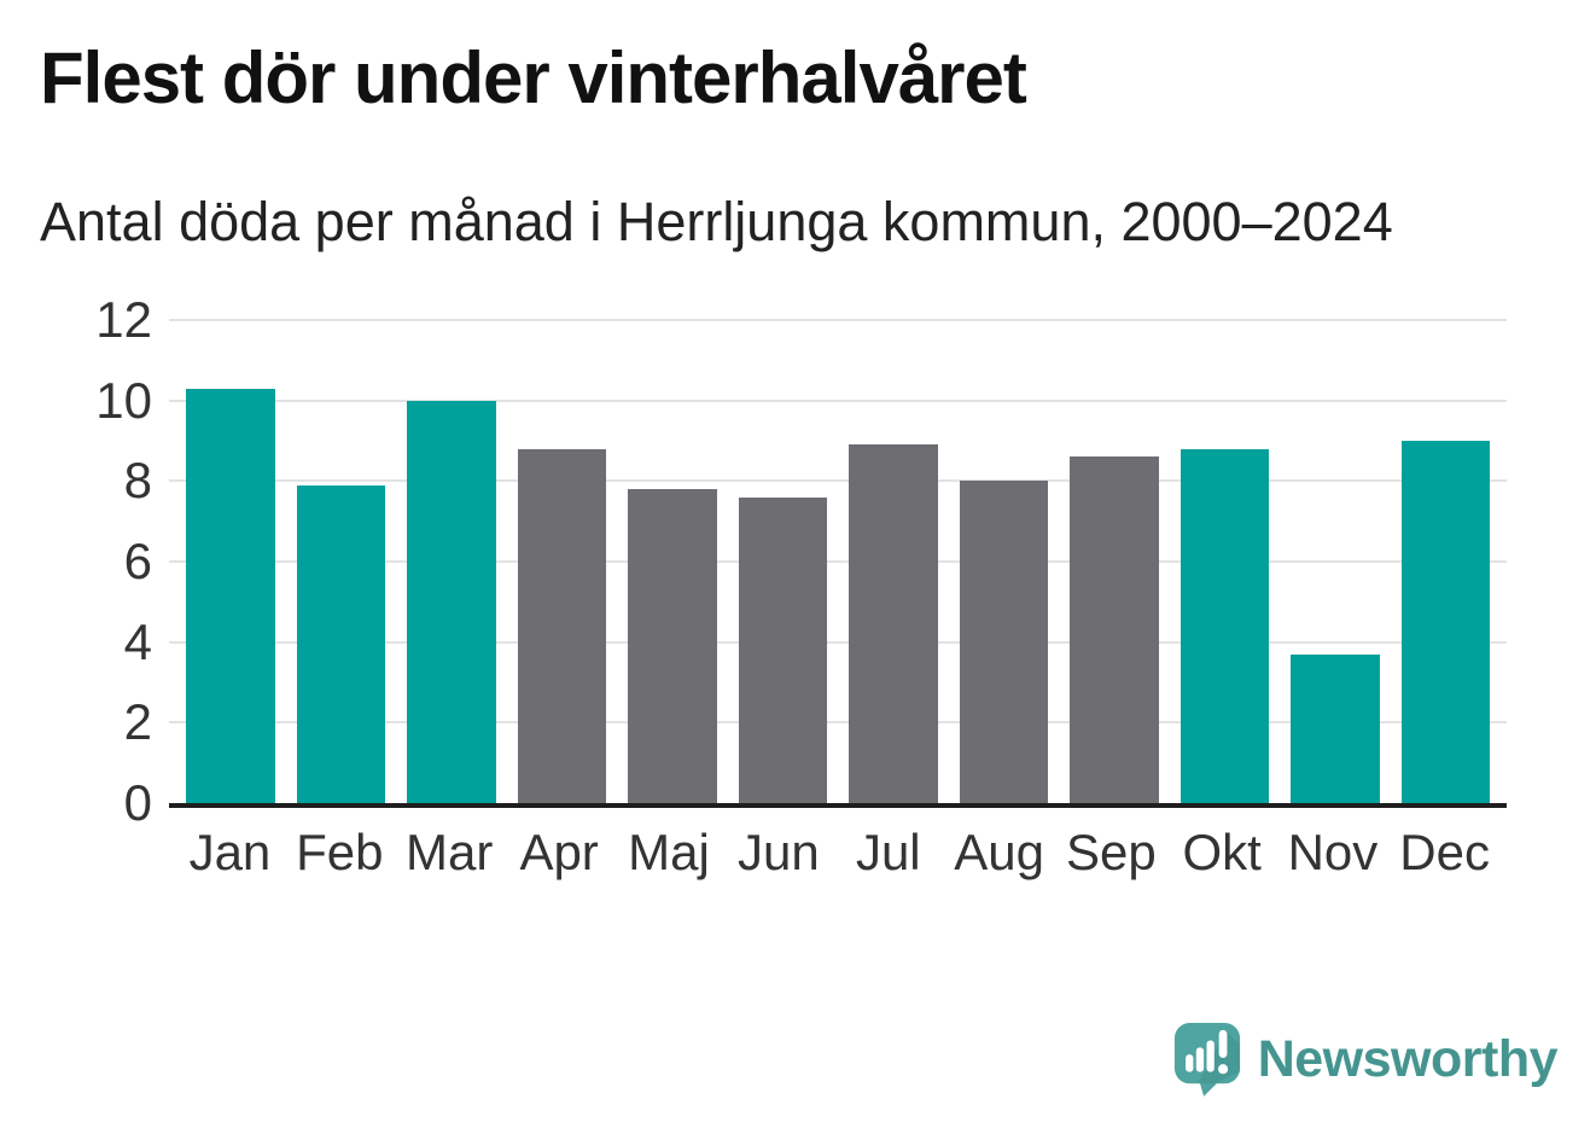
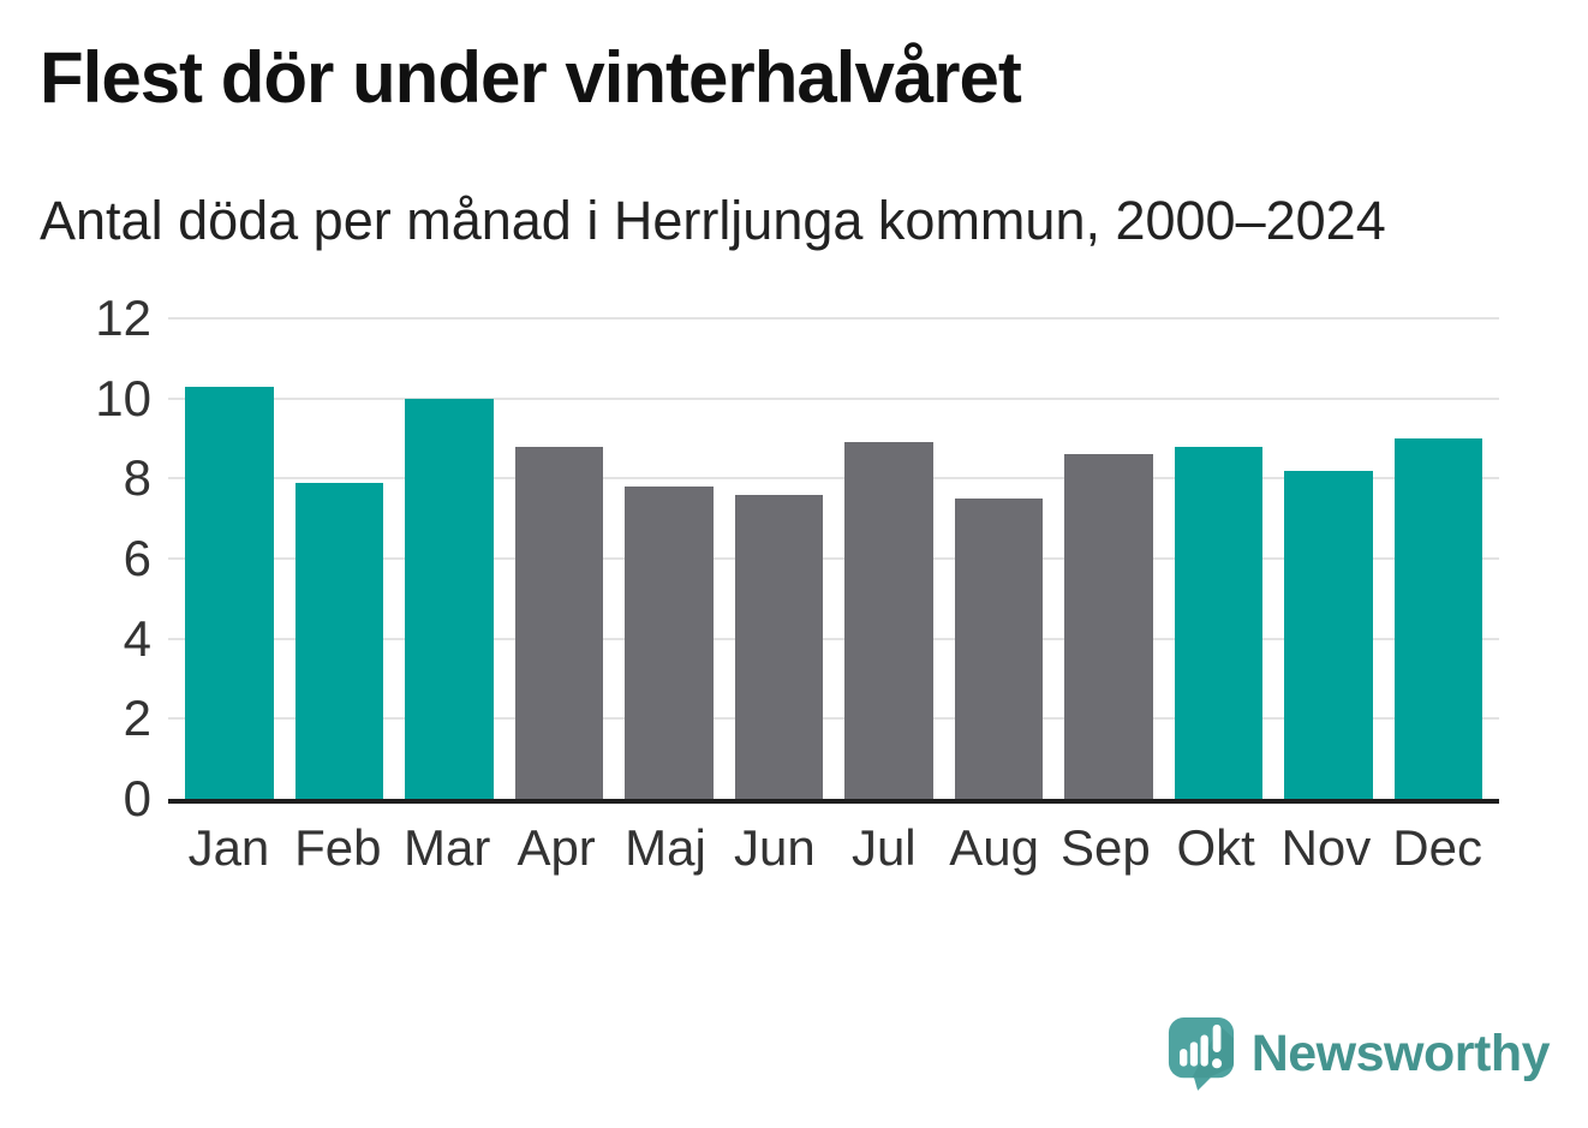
Aug: 8.0 -> 7.5
Nov: 3.7 -> 8.2
